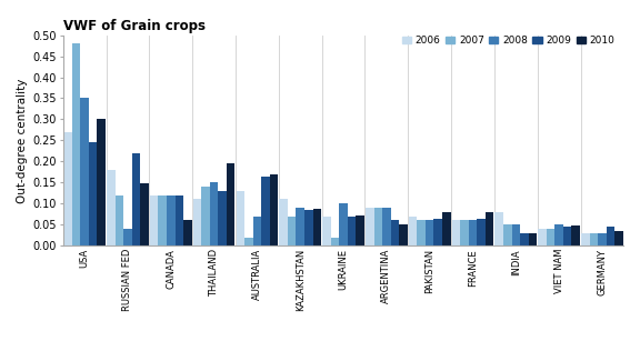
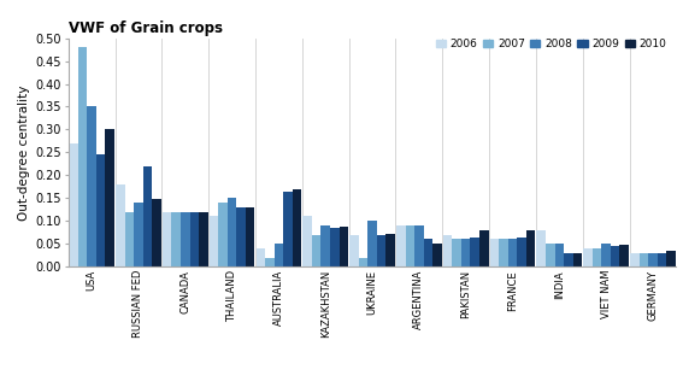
2008/RUSSIAN FED: 0.04 -> 0.14
2010/CANADA: 0.060 -> 0.120
2010/THAILAND: 0.195 -> 0.130
2006/AUSTRALIA: 0.13 -> 0.04
2008/AUSTRALIA: 0.07 -> 0.05
2009/GERMANY: 0.045 -> 0.030
